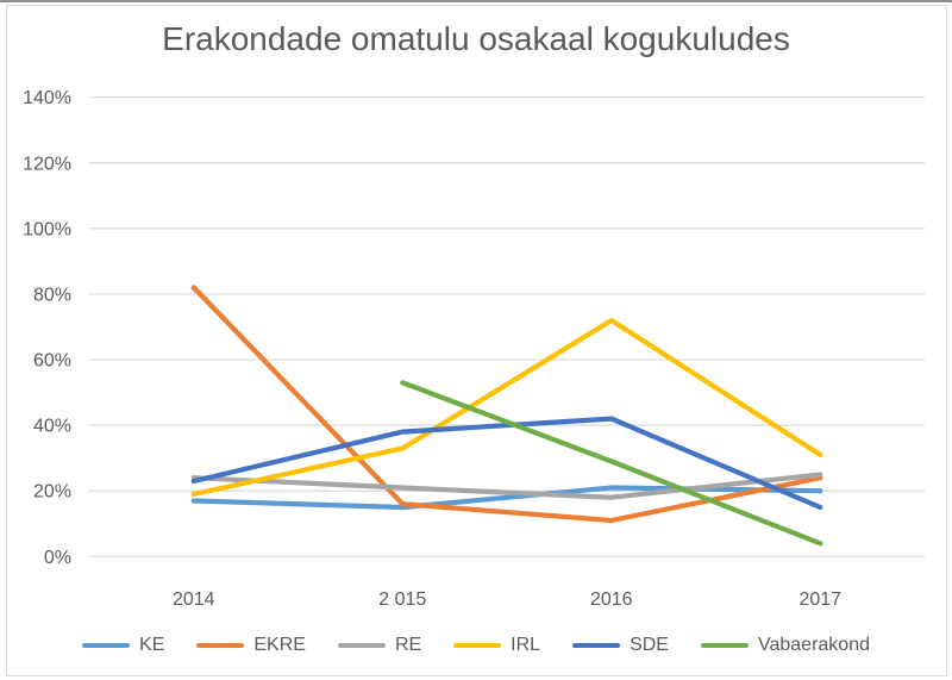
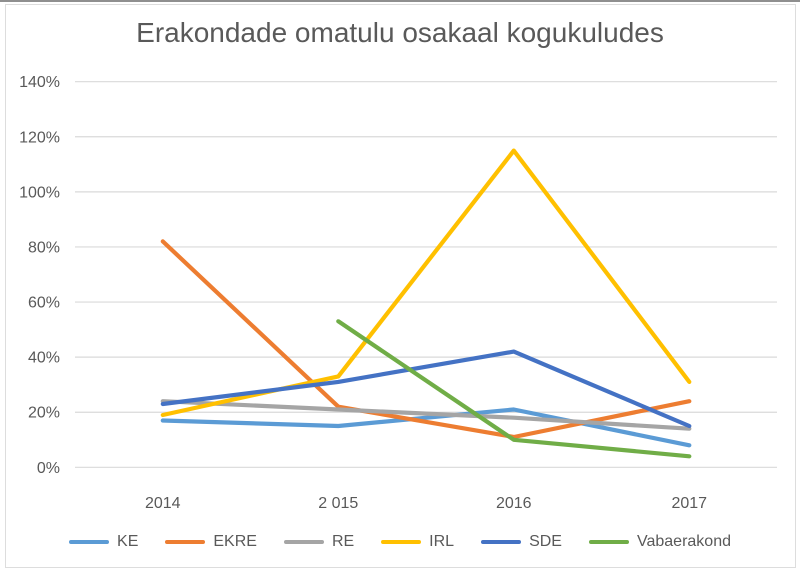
EKRE/2 015: 16% -> 22%
SDE/2 015: 38% -> 31%
IRL/2016: 72% -> 115%
Vabaerakond/2016: 29% -> 10%
KE/2017: 20% -> 8%
RE/2017: 25% -> 14%
